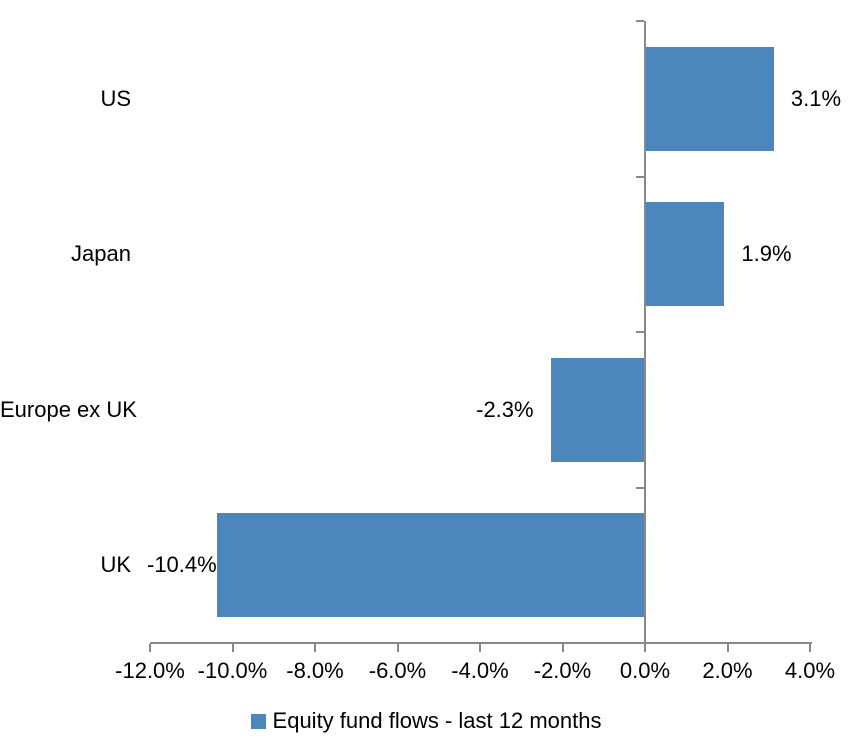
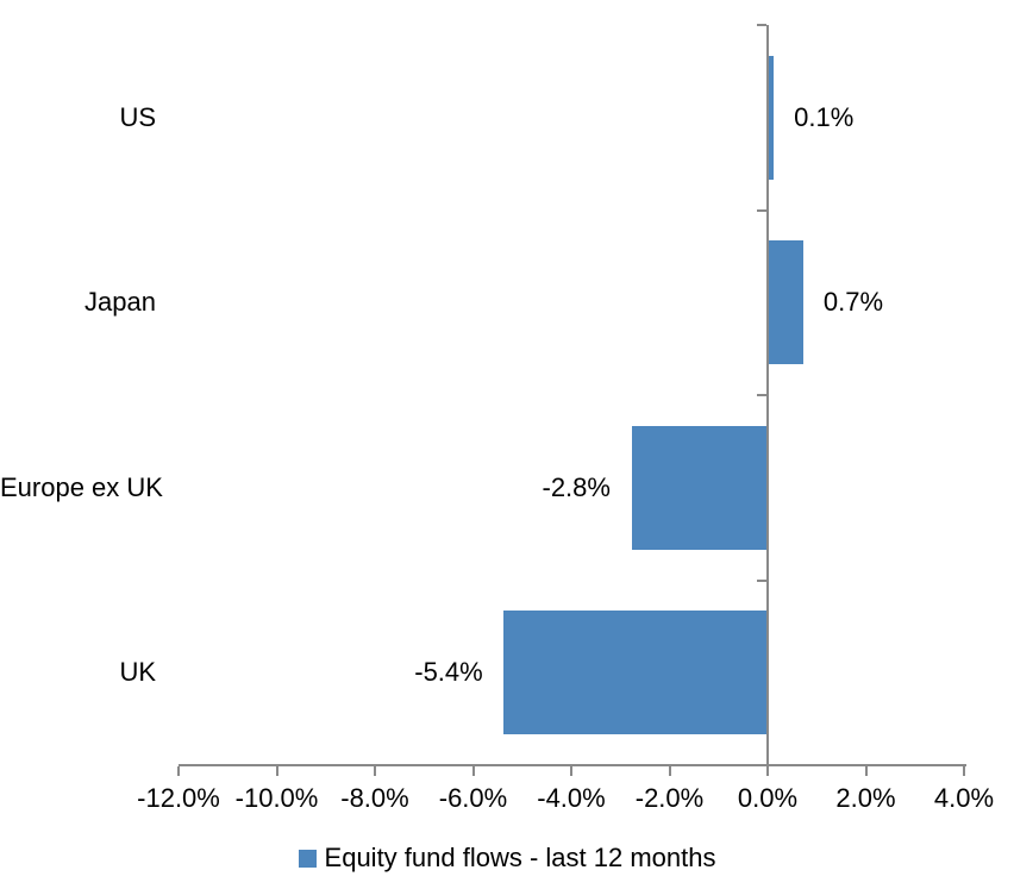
US: 3.1% -> 0.1%
Japan: 1.9% -> 0.7%
Europe ex UK: -2.3% -> -2.8%
UK: -10.4% -> -5.4%
